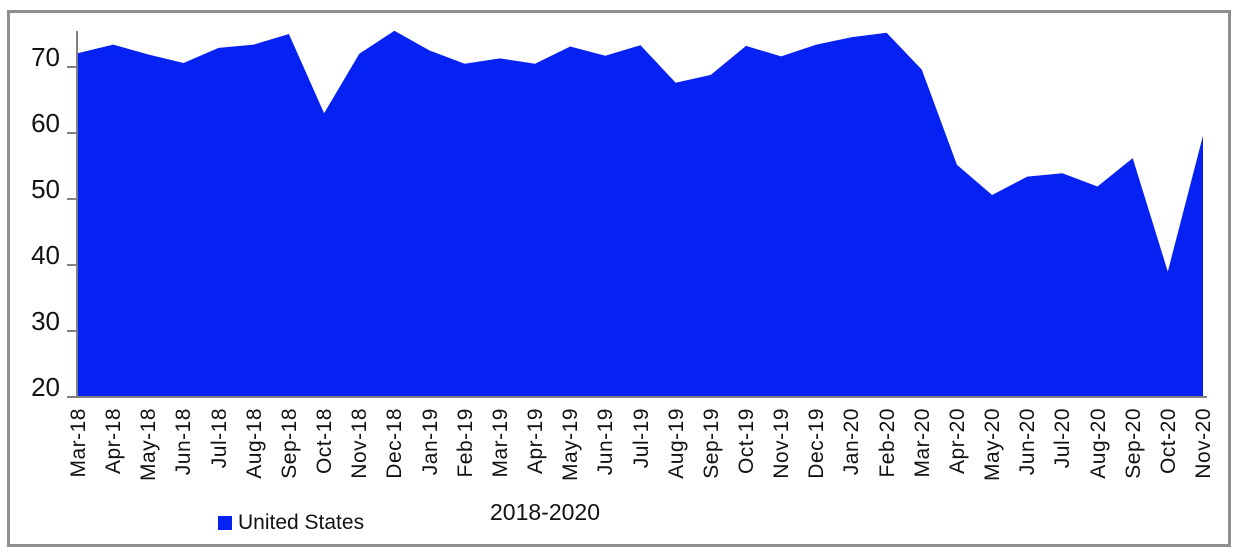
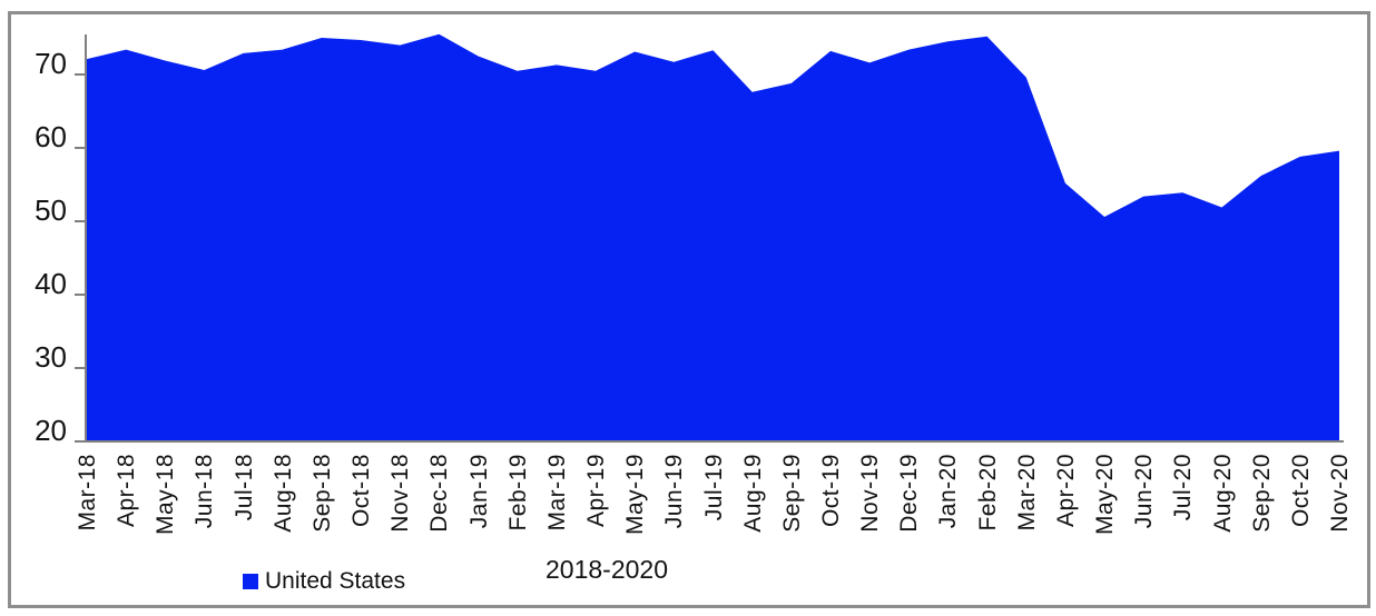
Oct-18: 63 -> 75
Nov-18: 72 -> 74
Oct-20: 39 -> 59
